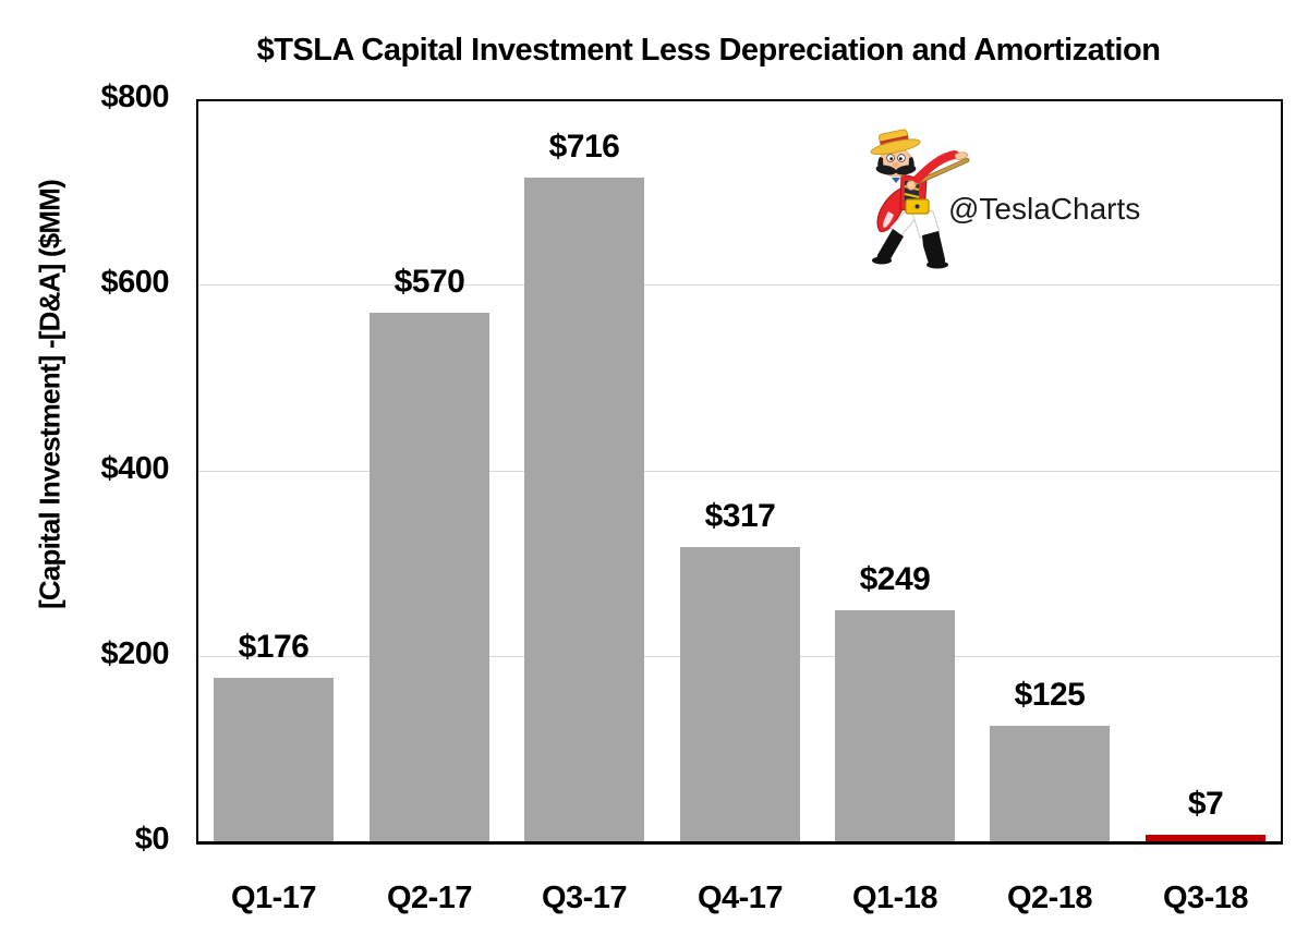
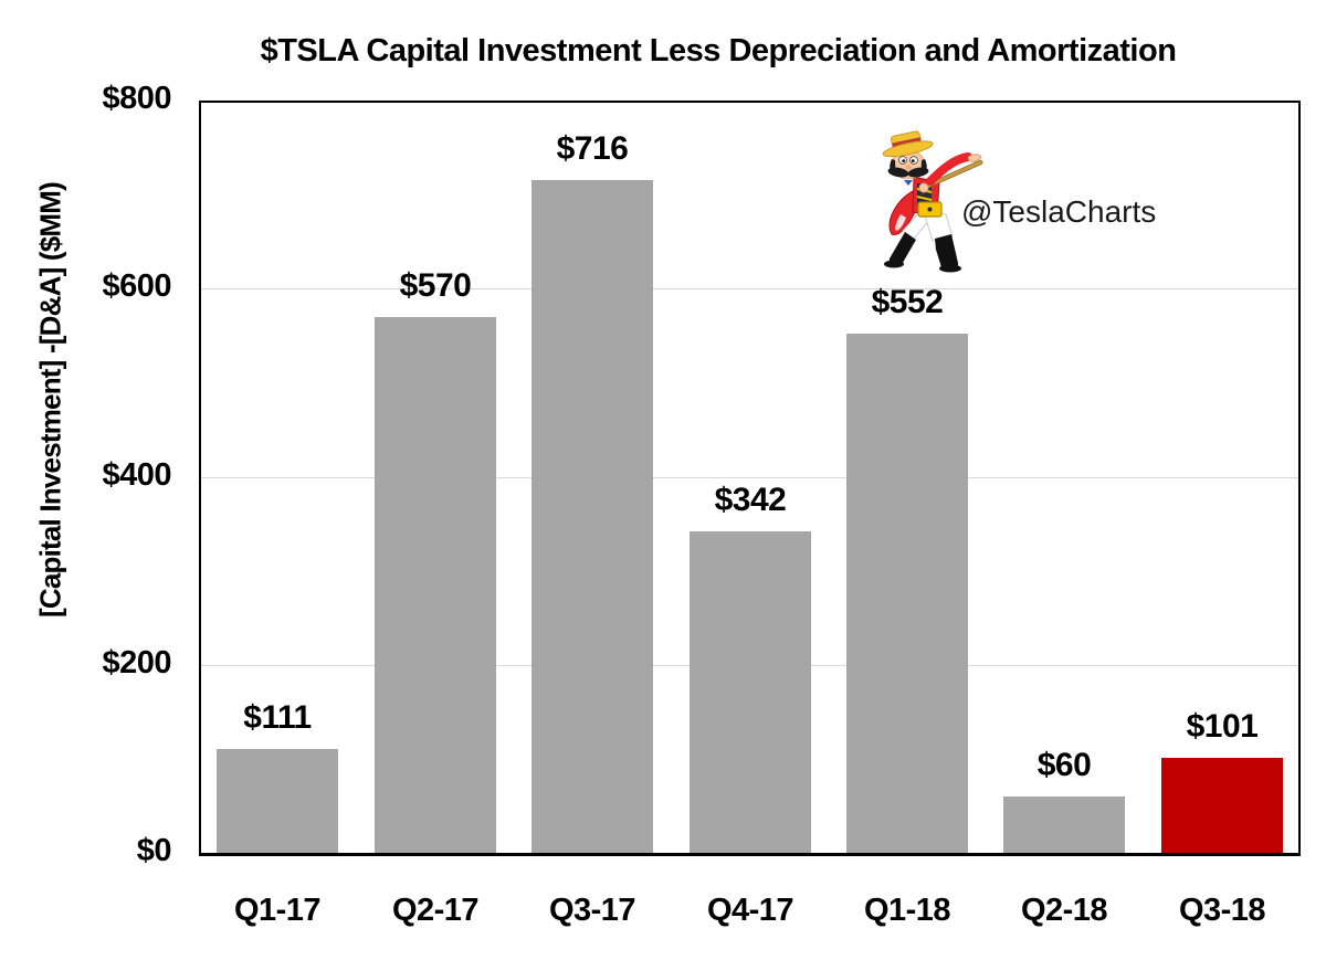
Q1-17: $176 -> $111
Q4-17: $317 -> $342
Q1-18: $249 -> $552
Q2-18: $125 -> $60
Q3-18: $7 -> $101
